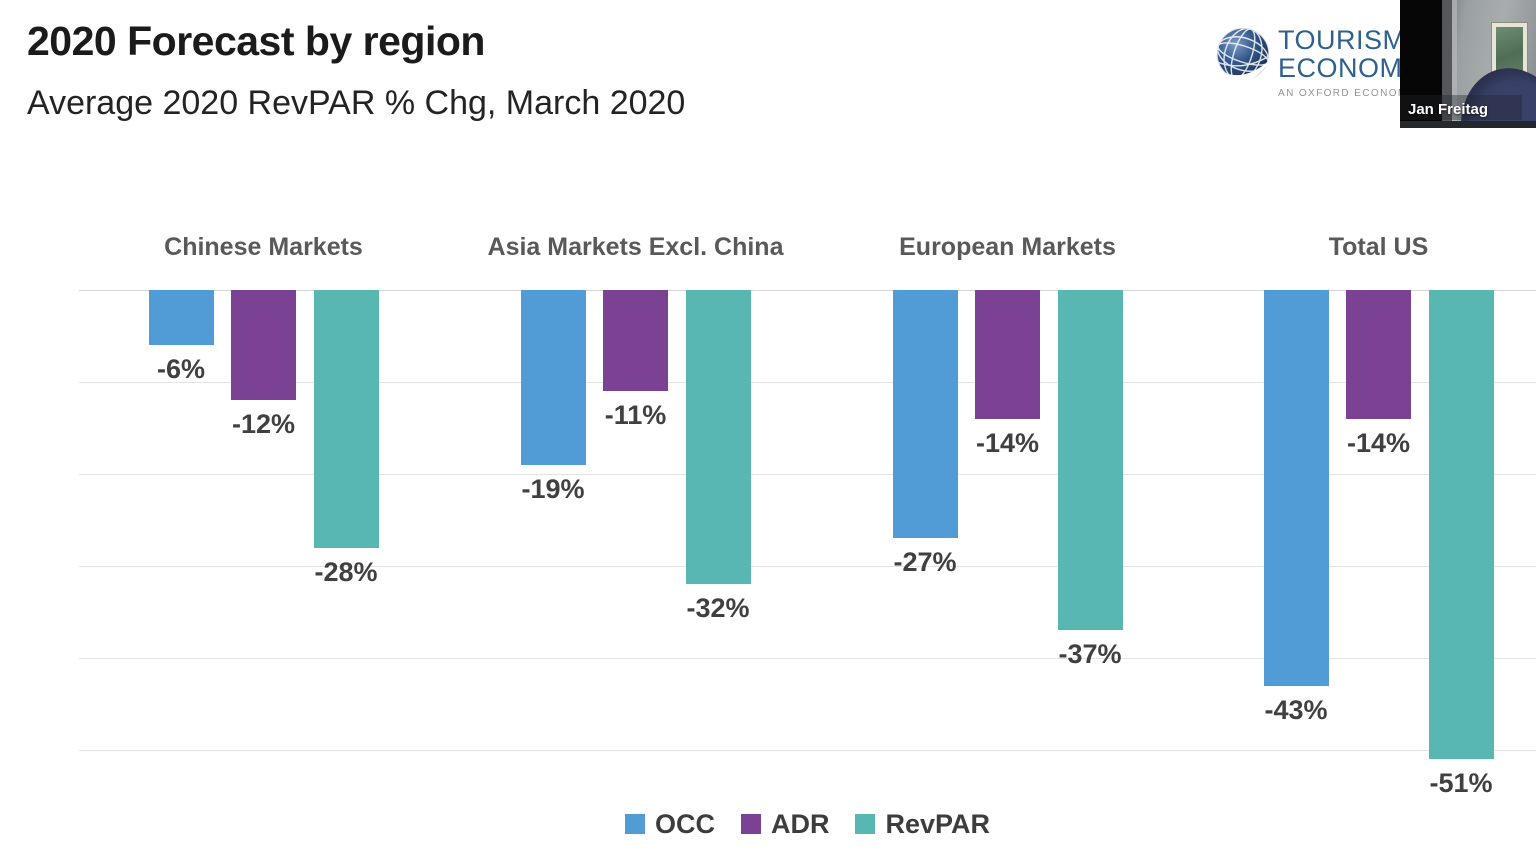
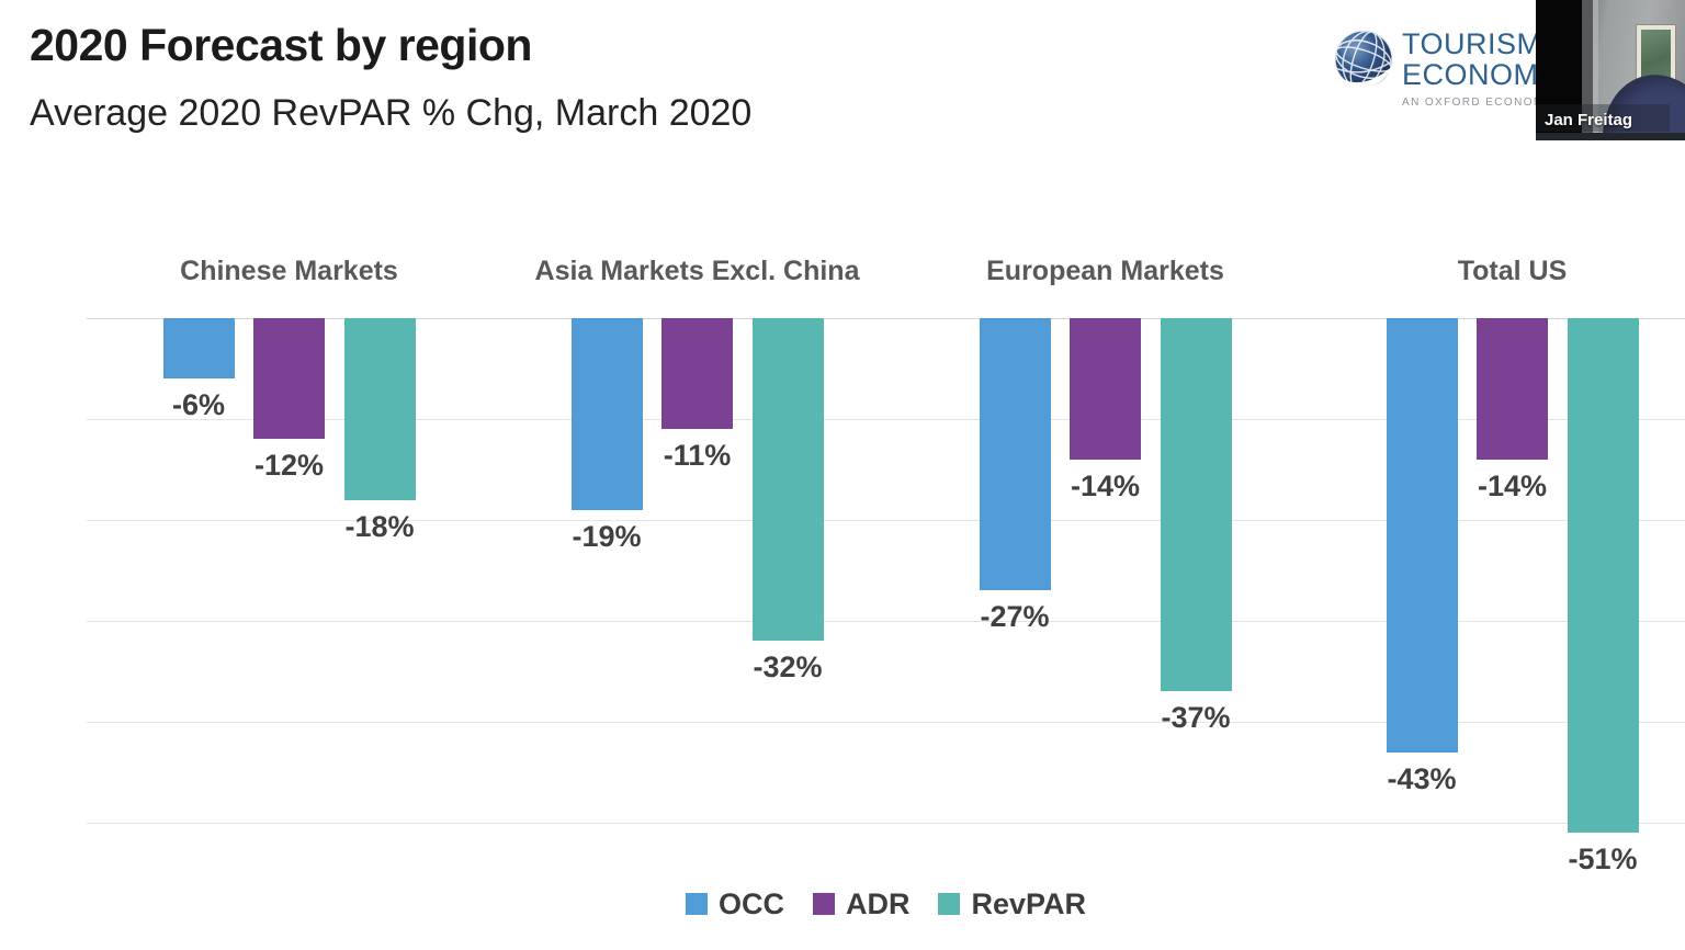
RevPAR/Chinese Markets: -28% -> -18%
